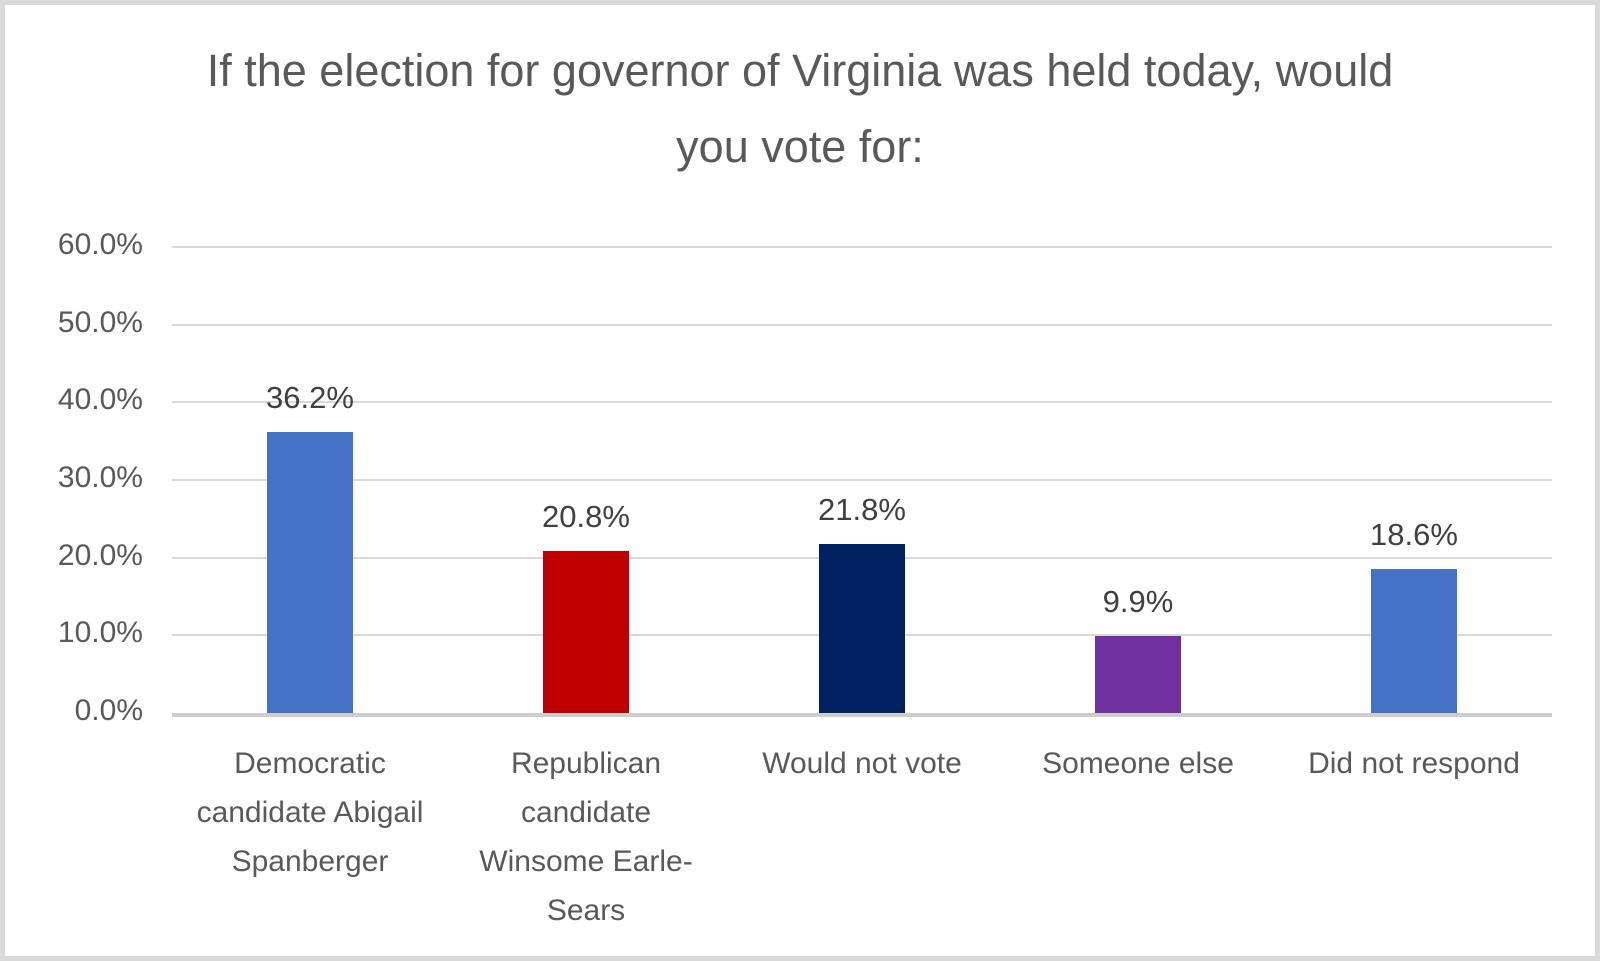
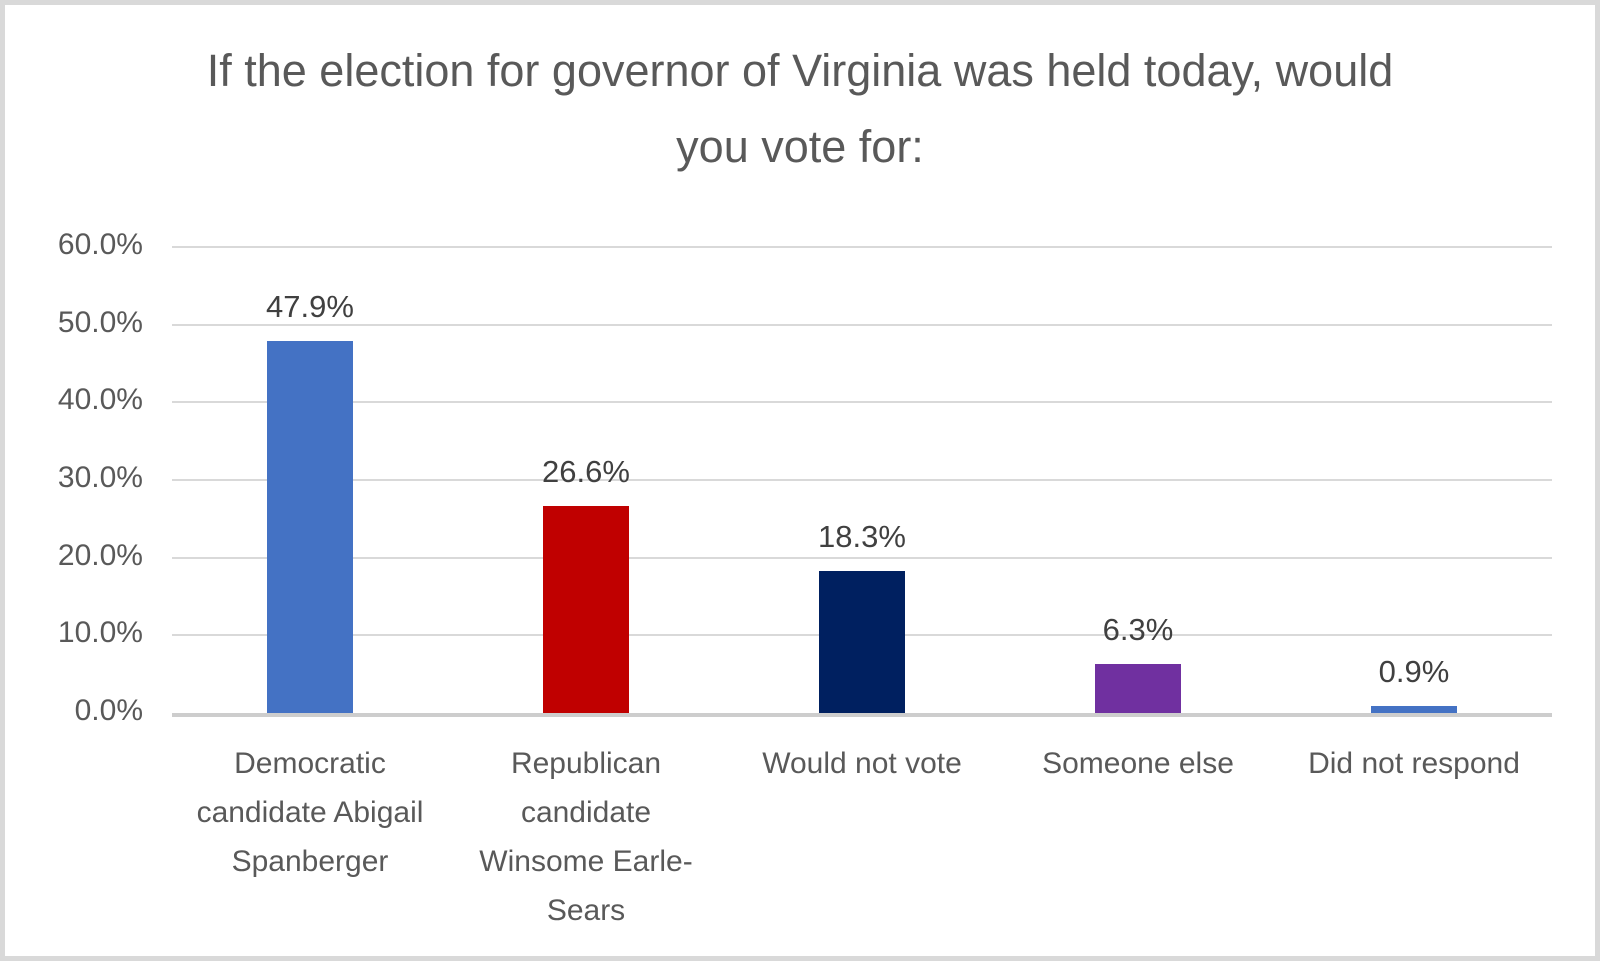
Democratic candidate Abigail Spanberger: 36.2% -> 47.9%
Republican candidate Winsome Earle-Sears: 20.8% -> 26.6%
Would not vote: 21.8% -> 18.3%
Someone else: 9.9% -> 6.3%
Did not respond: 18.6% -> 0.9%
